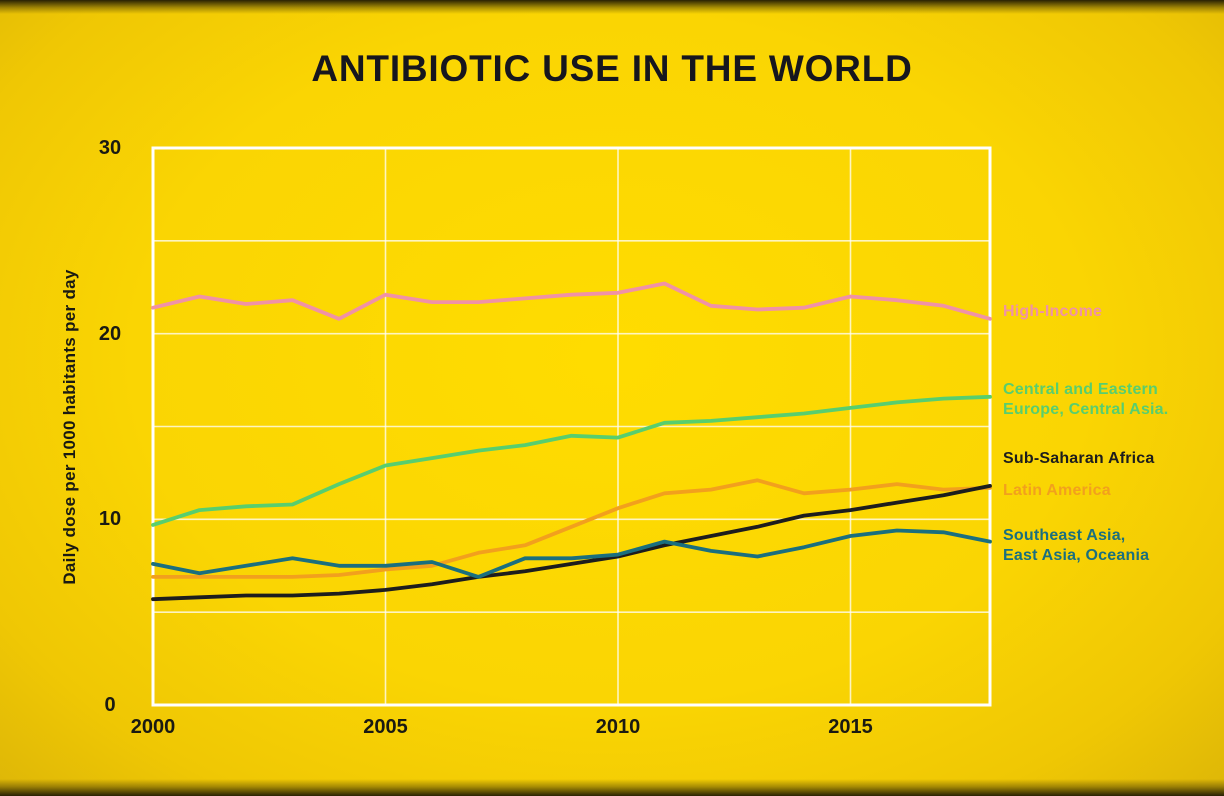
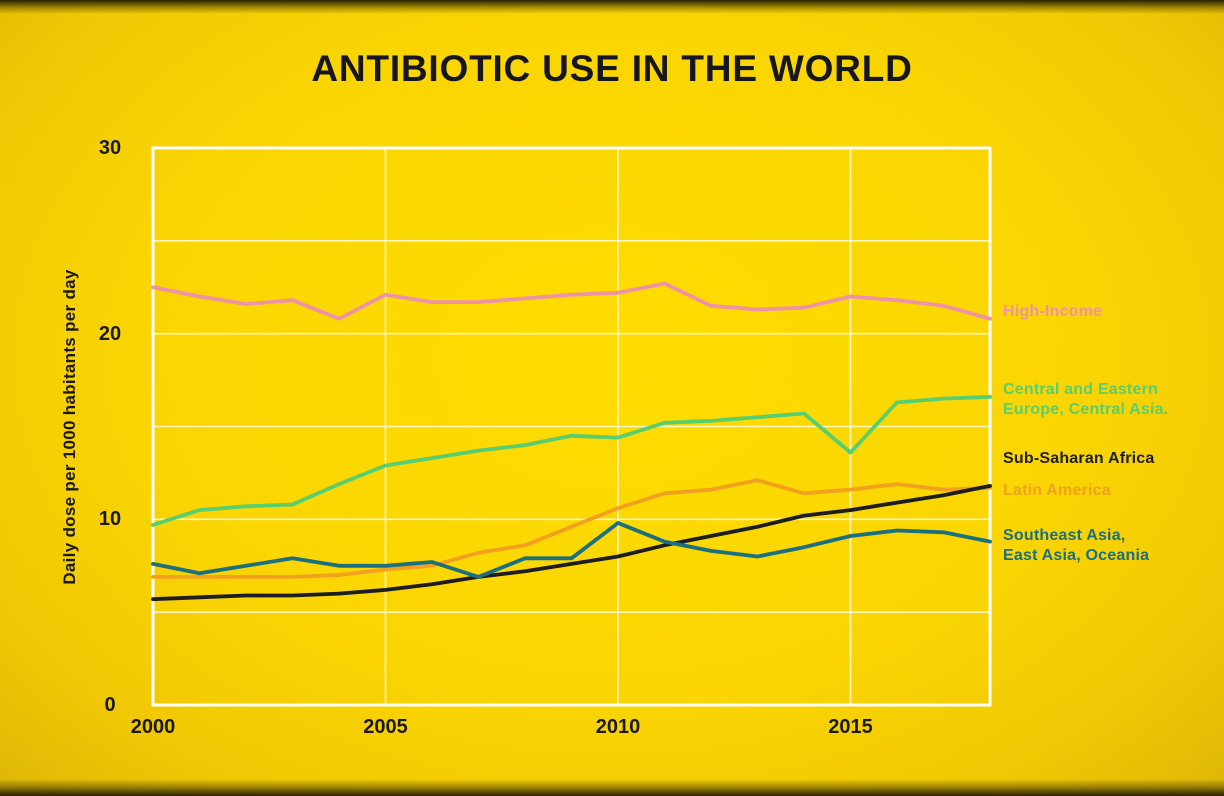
High-Income/2000: 21.4 -> 22.5
Southeast Asia, East Asia, Oceania/2010: 8.1 -> 9.8
Central and Eastern Europe, Central Asia./2015: 16.0 -> 13.6
